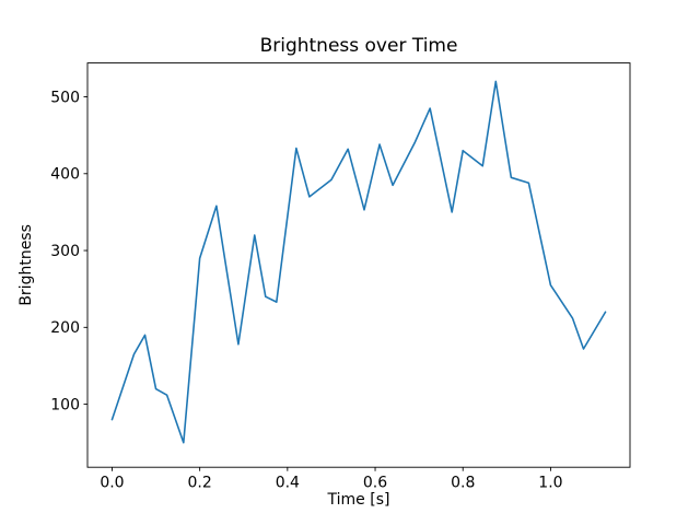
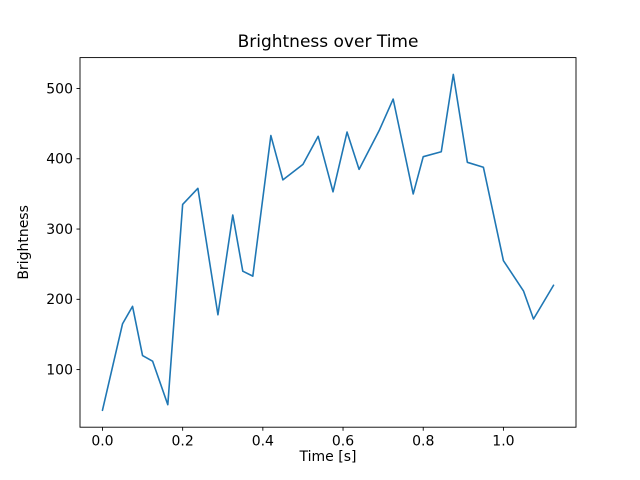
0.0: 80 -> 40
0.2: 290 -> 340
0.8: 430 -> 400
